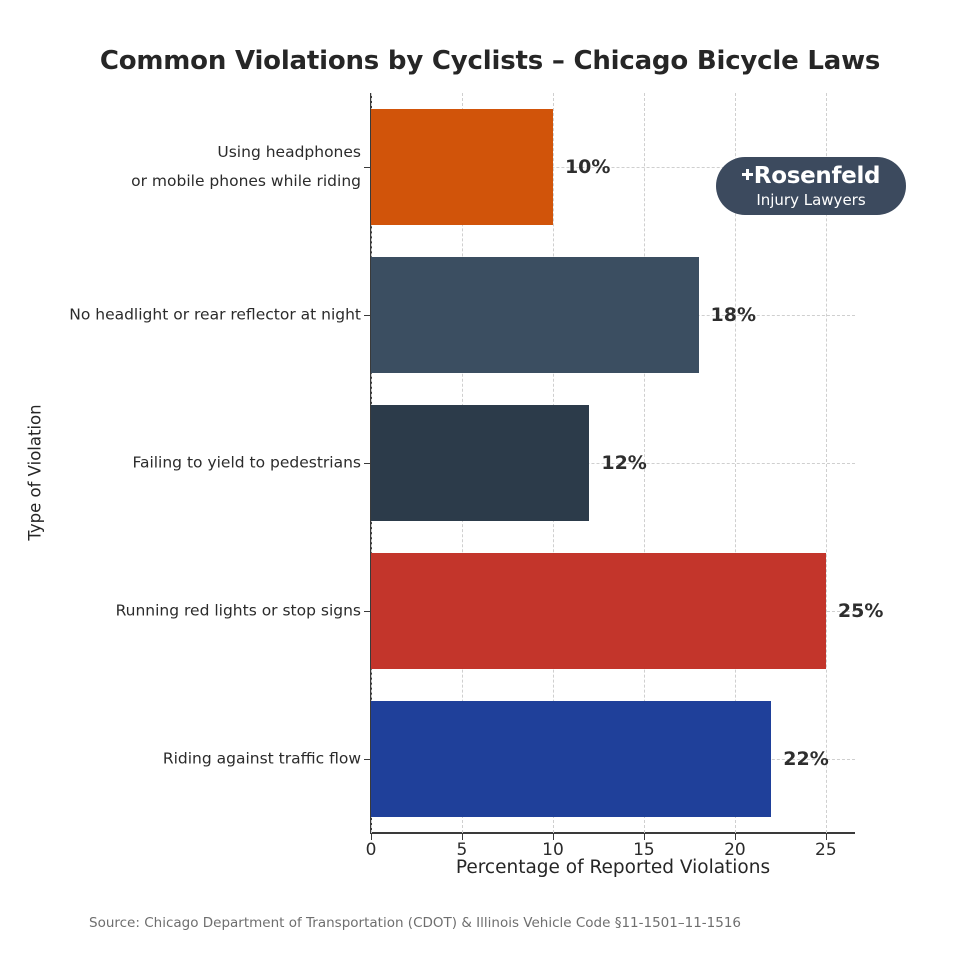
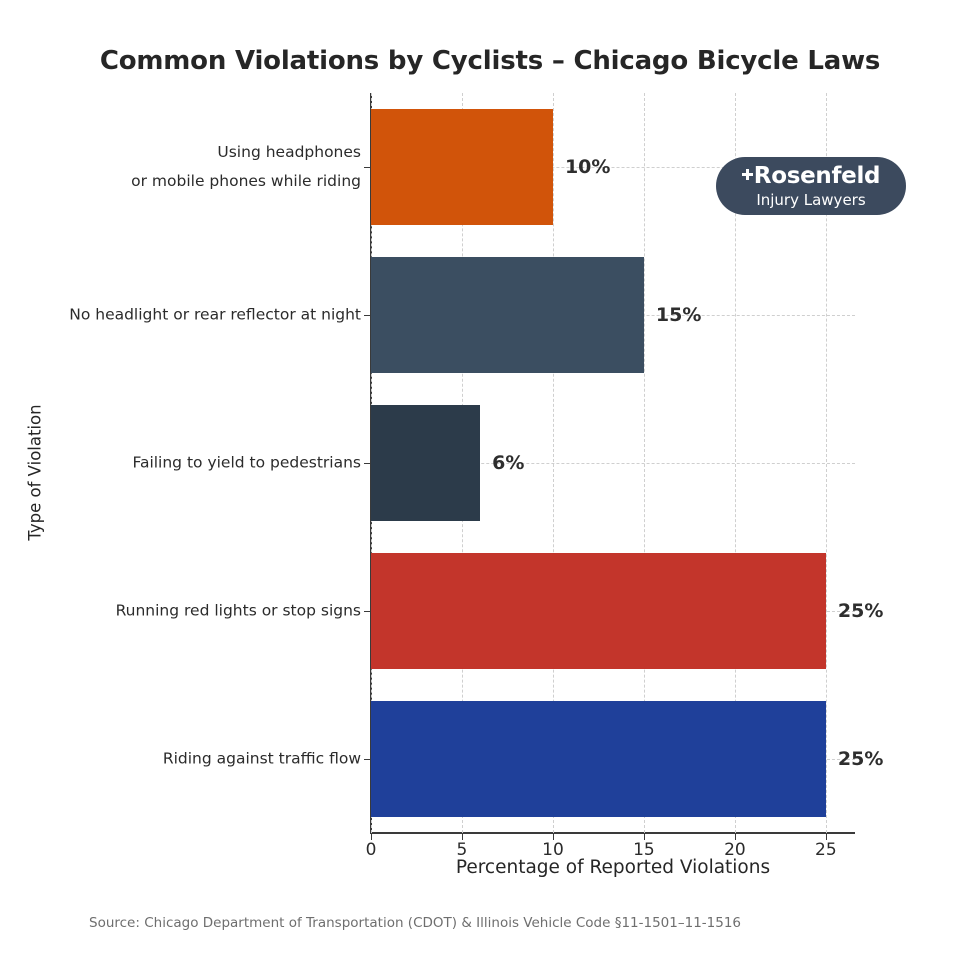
No headlight or rear reflector at night: 18% -> 15%
Failing to yield to pedestrians: 12% -> 6%
Riding against traffic flow: 22% -> 25%
